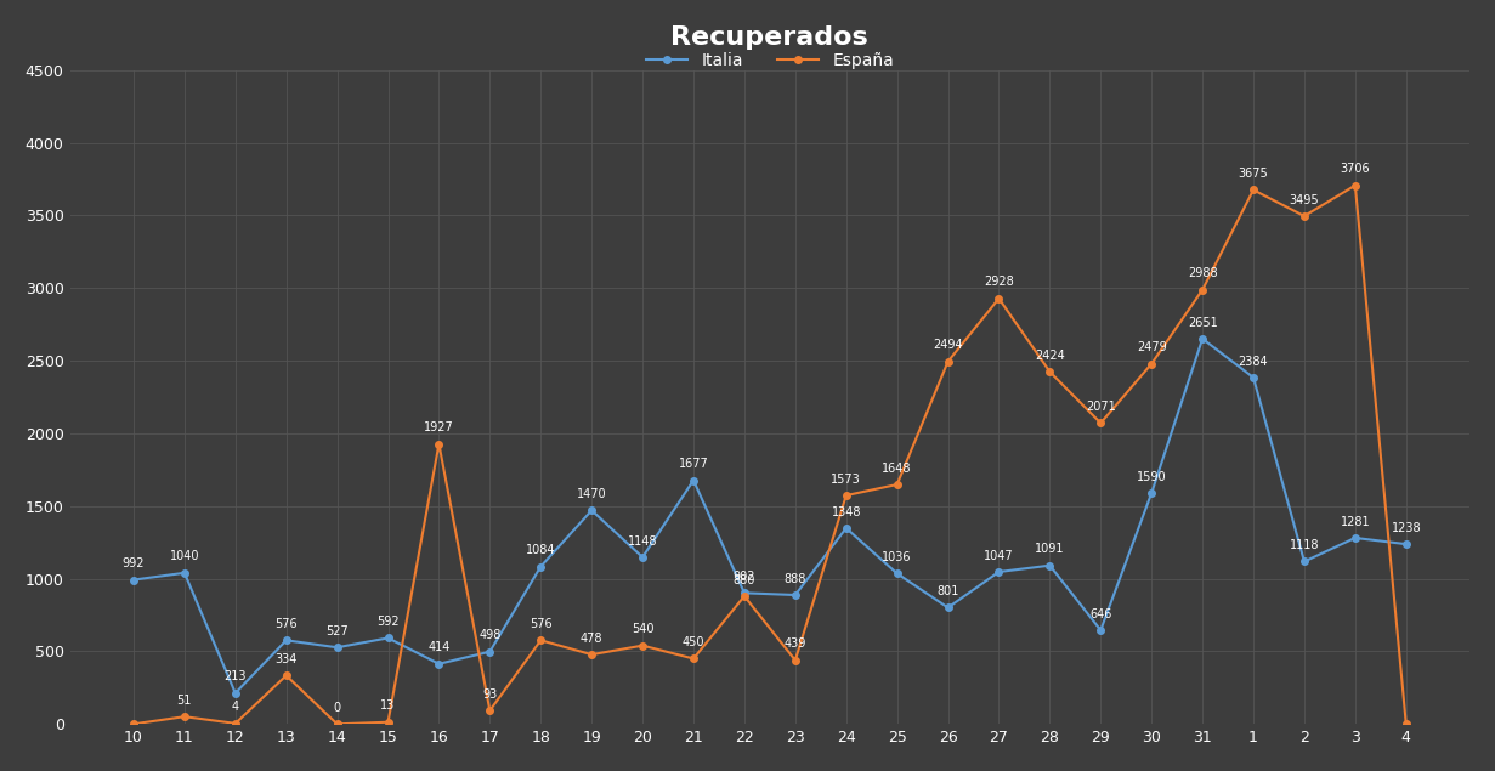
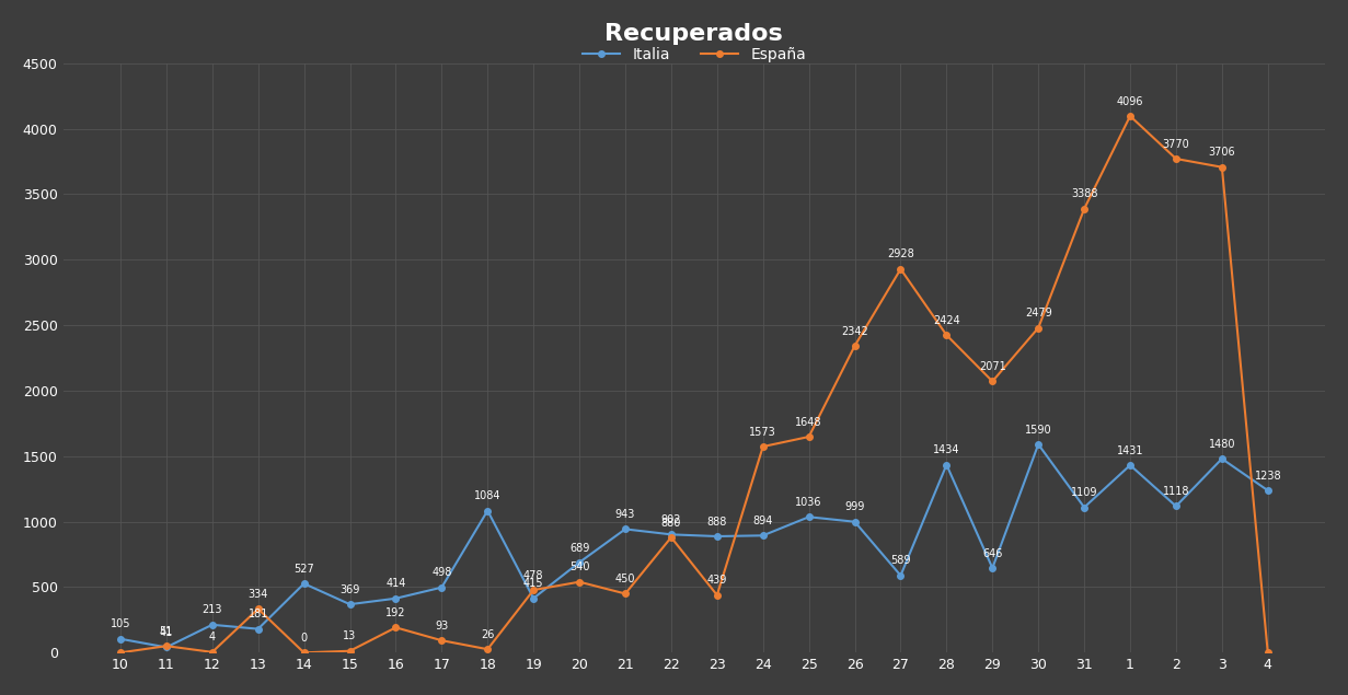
Italia/10: 992 -> 105
Italia/11: 1040 -> 40
Italia/13: 576 -> 181
Italia/15: 592 -> 369
España/16: 1927 -> 192
España/18: 576 -> 26
Italia/19: 1470 -> 420
Italia/20: 1148 -> 689
Italia/21: 1677 -> 943
Italia/24: 1348 -> 894
Italia/26: 801 -> 999
España/26: 2494 -> 2342
Italia/27: 1047 -> 589
Italia/28: 1091 -> 1434
Italia/31: 2651 -> 1109
España/31: 2988 -> 3388
Italia/1: 2384 -> 1431
España/1: 3675 -> 4096
España/2: 3495 -> 3770
Italia/3: 1281 -> 1480
